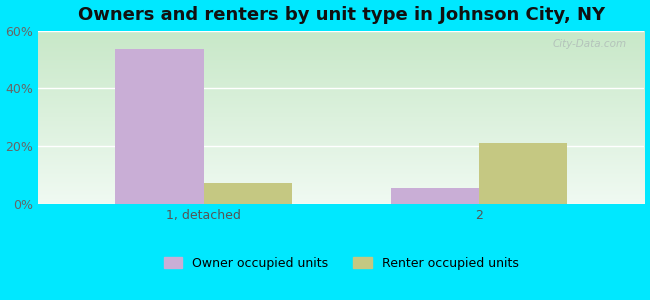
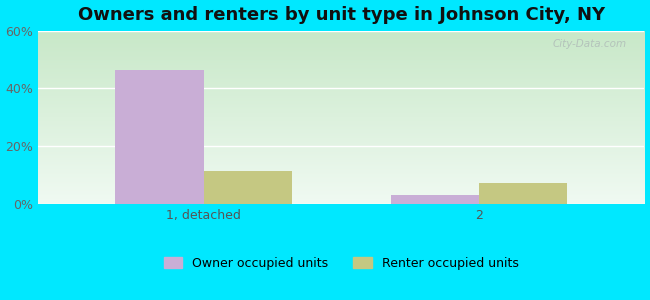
Owner occupied units/1, detached: 53.5% -> 46.5%
Renter occupied units/1, detached: 7.0% -> 11.5%
Owner occupied units/2: 5.5% -> 3.0%
Renter occupied units/2: 21.0% -> 7.0%
